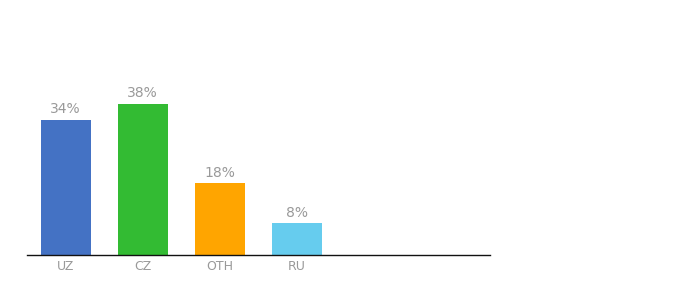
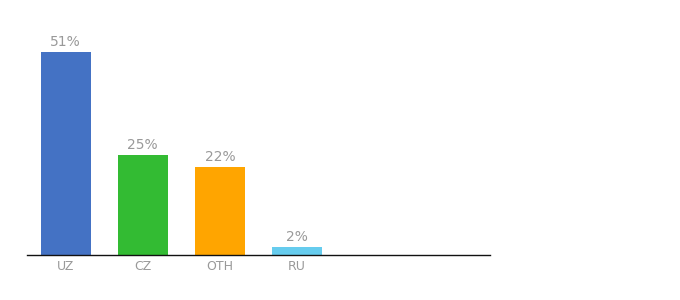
UZ: 34% -> 51%
CZ: 38% -> 25%
OTH: 18% -> 22%
RU: 8% -> 2%
